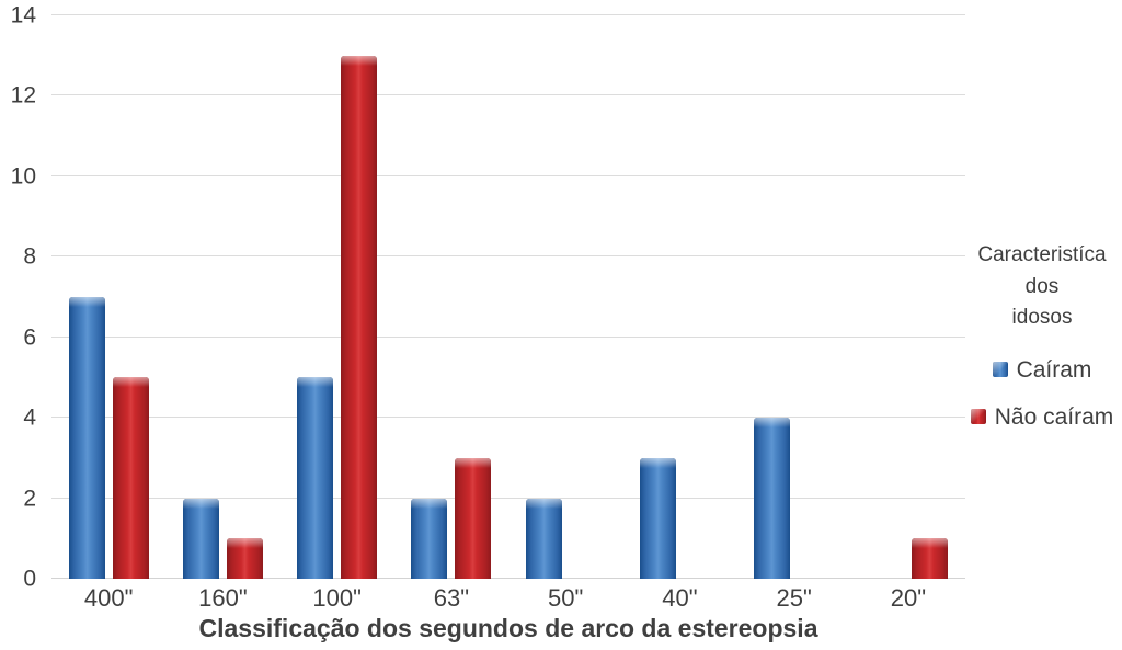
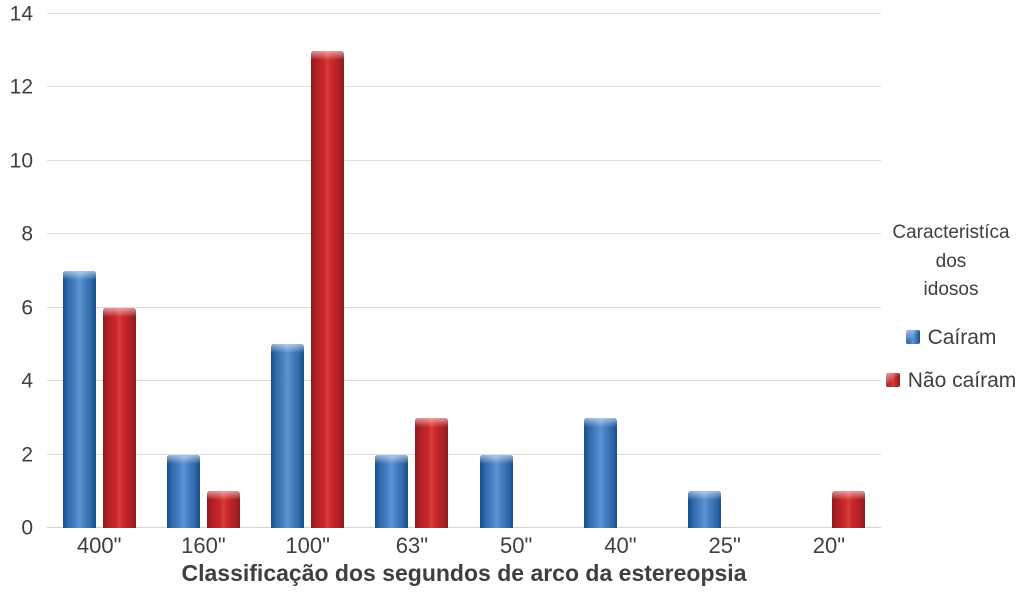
Não caíram/400": 5 -> 6
Caíram/25": 4 -> 1
